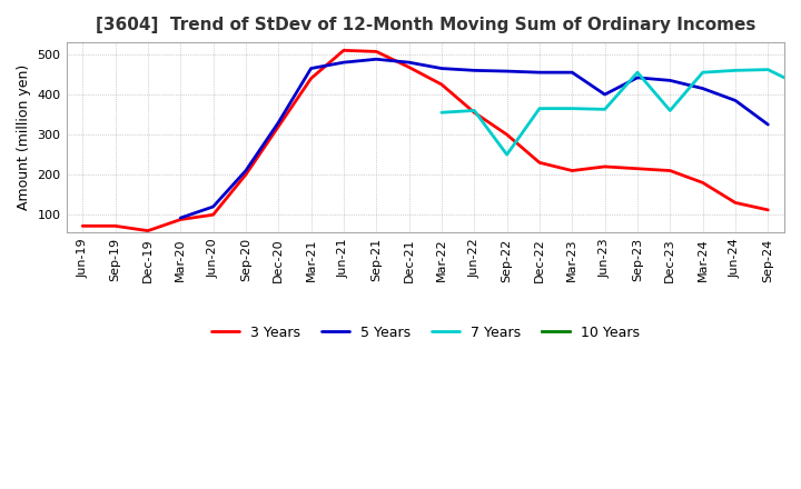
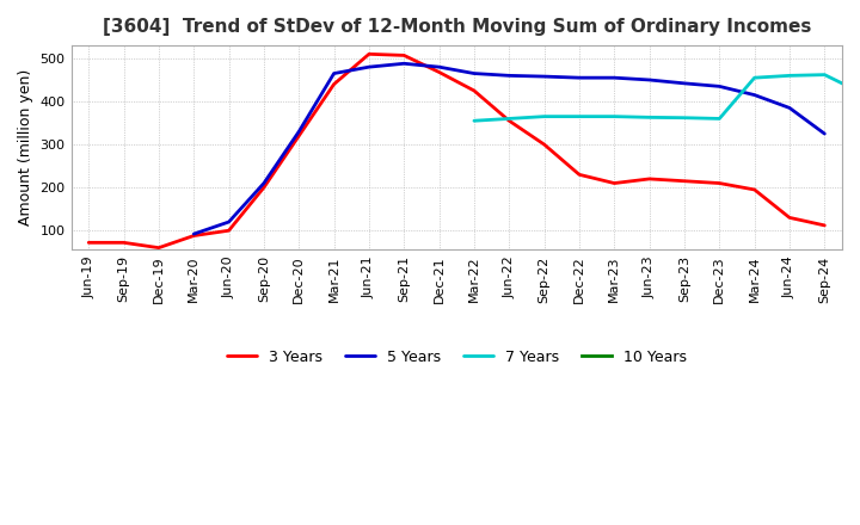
7 Years/Sep-22: 250 -> 365
5 Years/Jun-23: 400 -> 450
7 Years/Sep-23: 455 -> 362
3 Years/Mar-24: 180 -> 195
